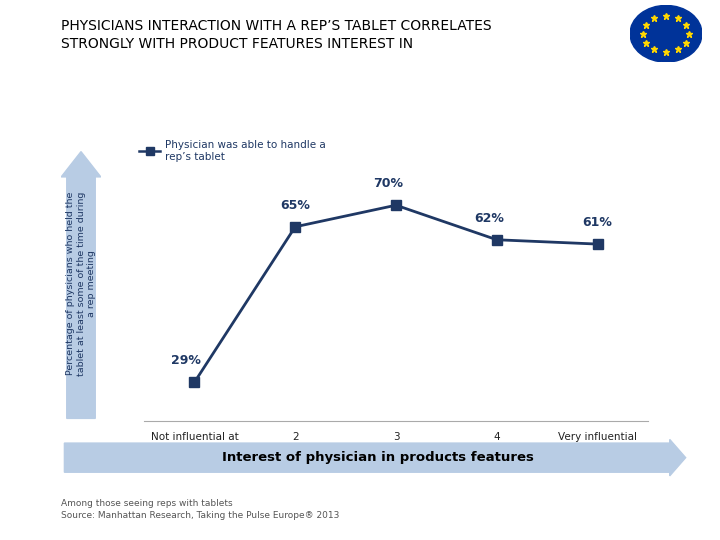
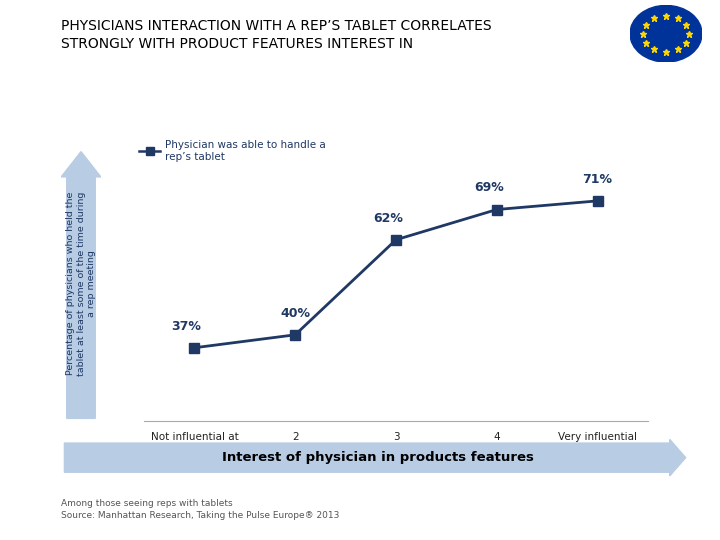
Not influential at all (1): 29% -> 37%
2: 65% -> 40%
3: 70% -> 62%
4: 62% -> 69%
Very influential (5): 61% -> 71%
